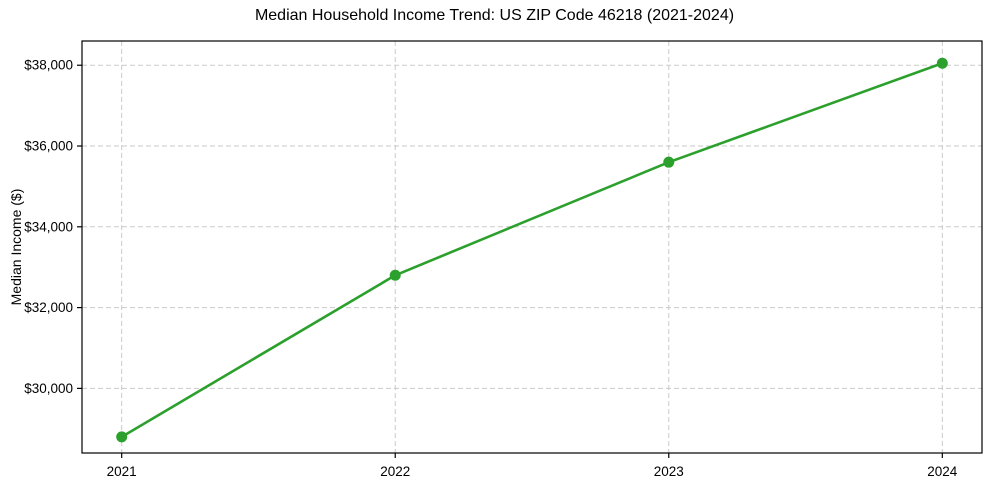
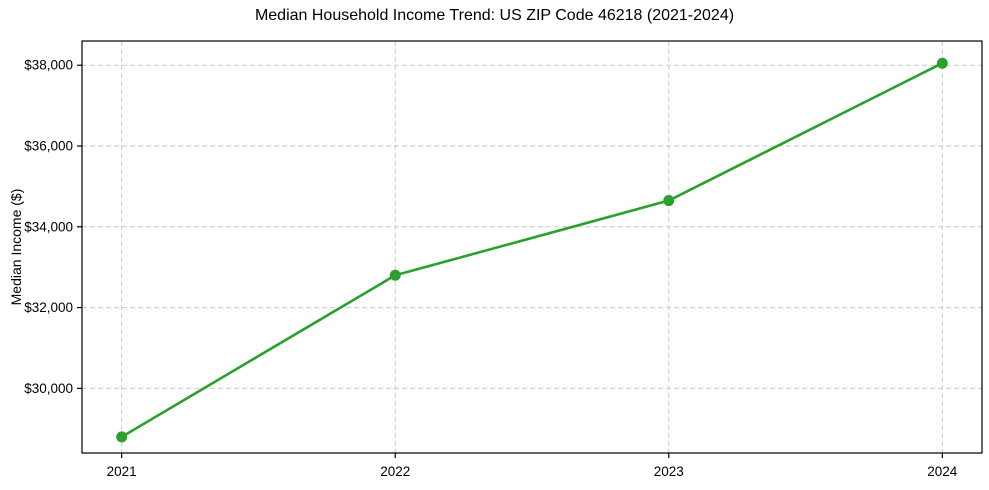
2023: $35600 -> $34600
